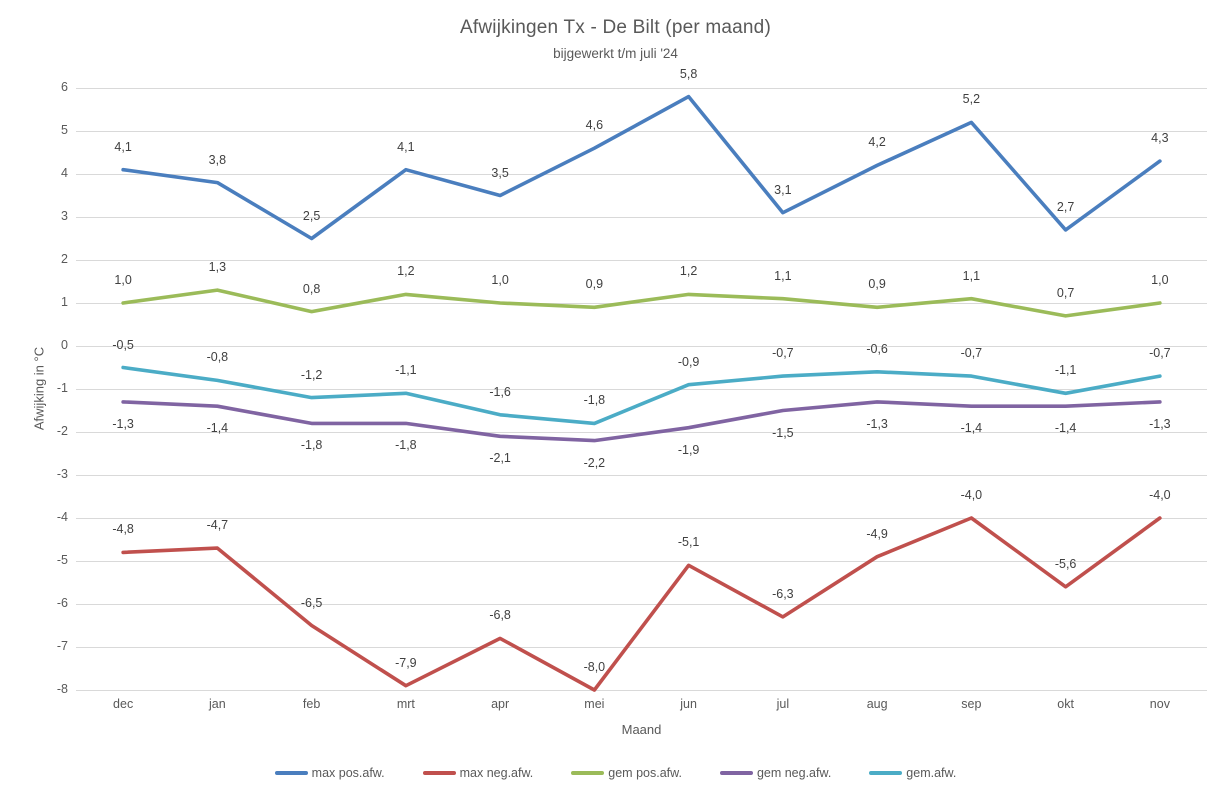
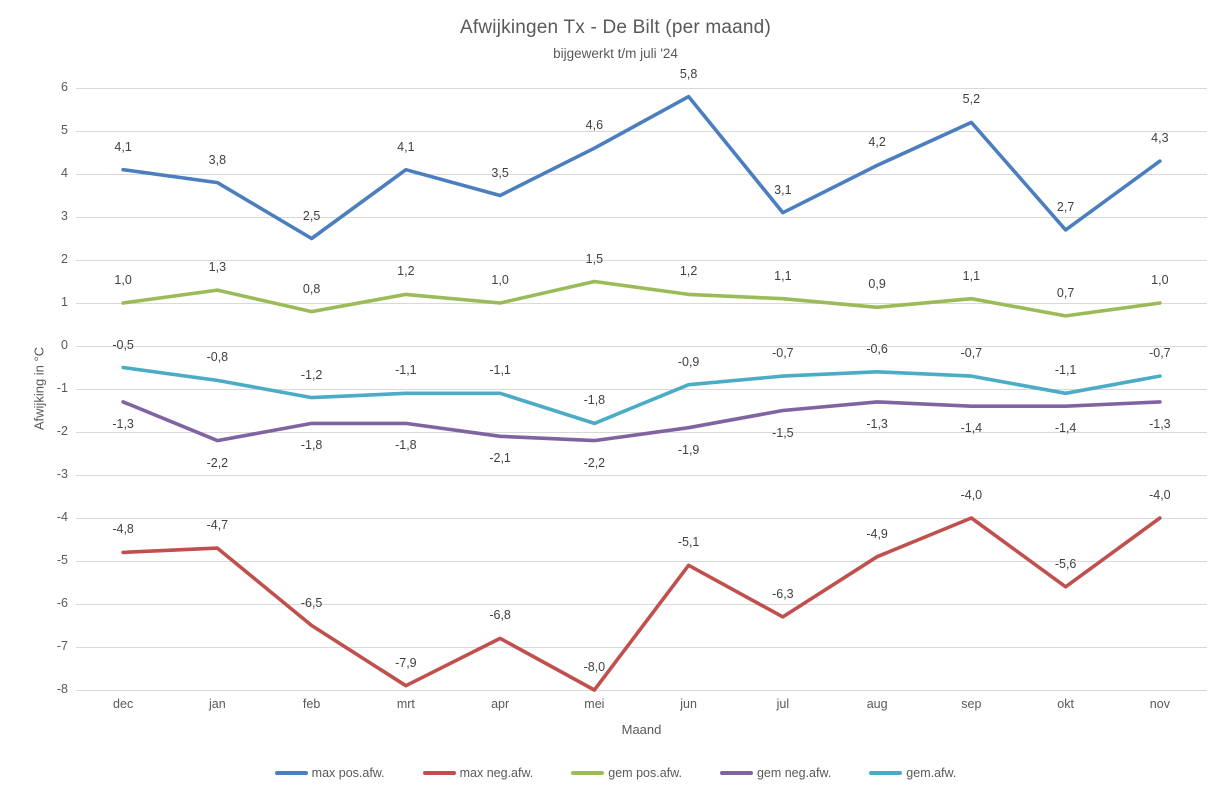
gem neg.afw./jan: -1,4 -> -2,2
gem.afw./apr: -1,6 -> -1,1
gem pos.afw./mei: 0,9 -> 1,5
